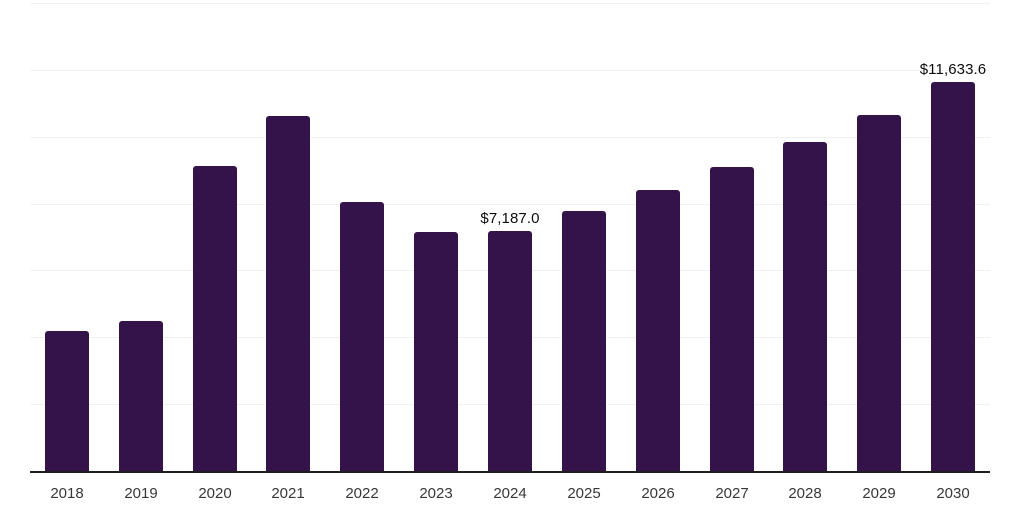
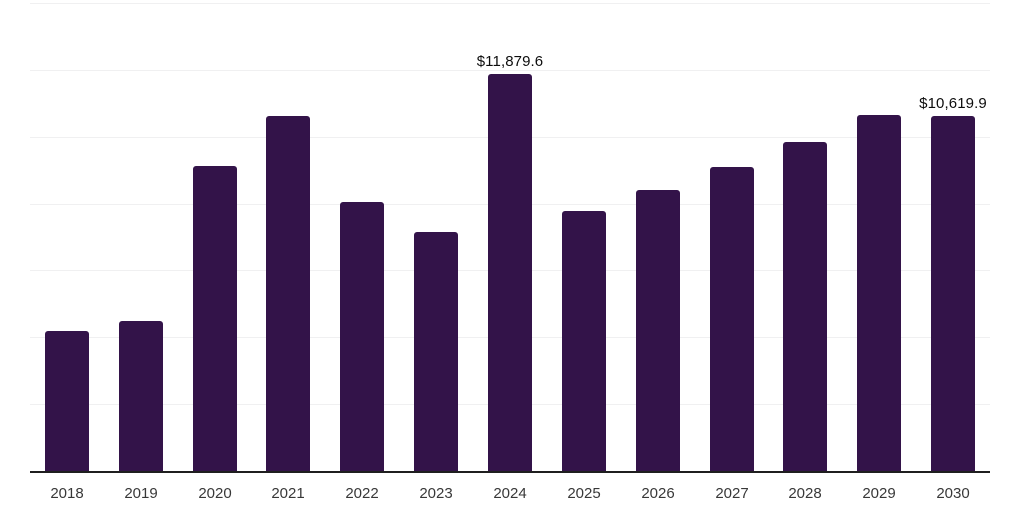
2024: $7,187.0 -> $11,879.6
2030: $11,633.6 -> $10,619.9
